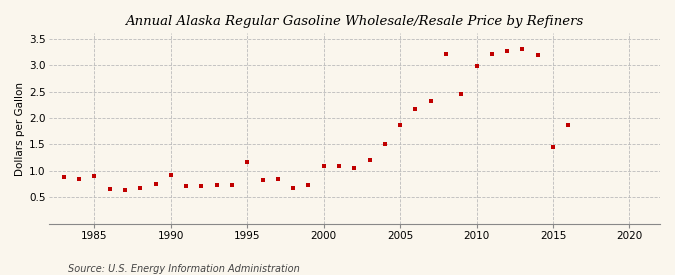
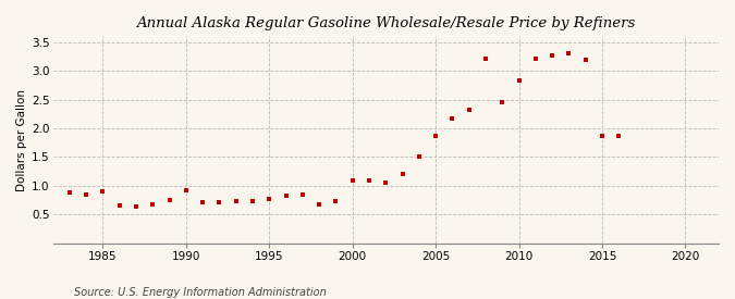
1995: 1.16 -> 0.77
2010: 2.98 -> 2.83
2015: 1.46 -> 1.86
